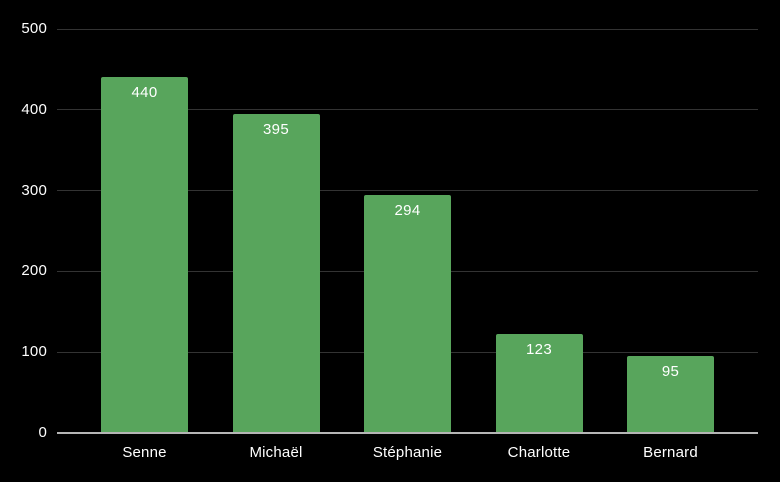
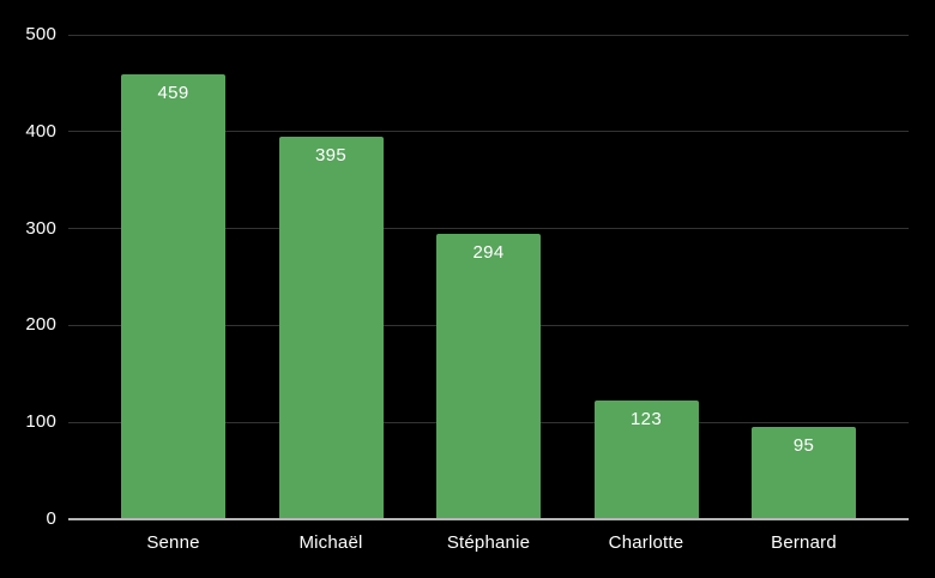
Senne: 440 -> 459
